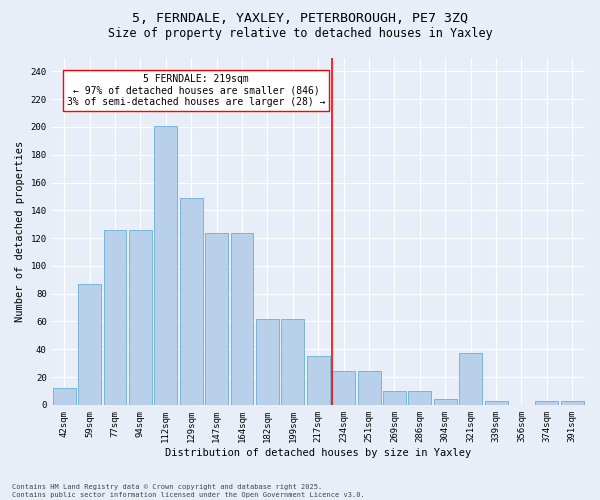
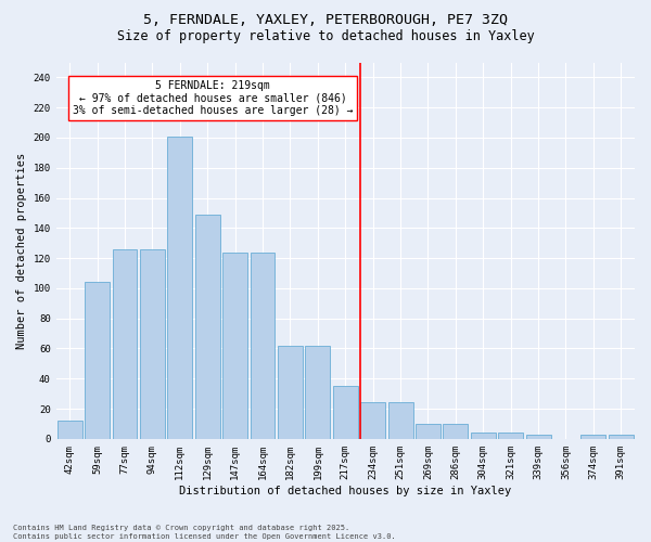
59sqm: 87 -> 104
321sqm: 37 -> 4
